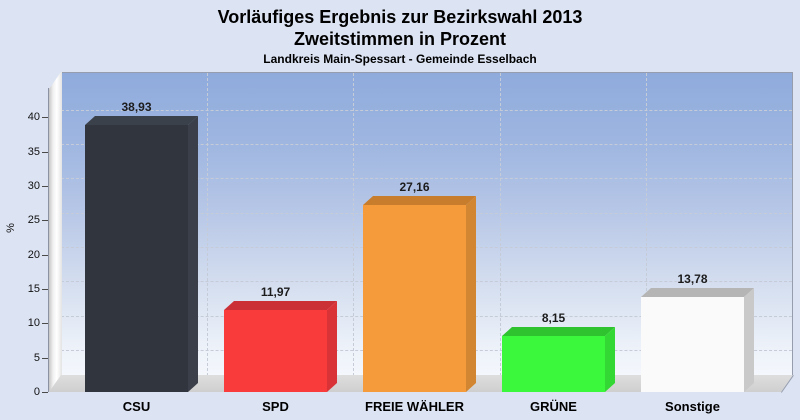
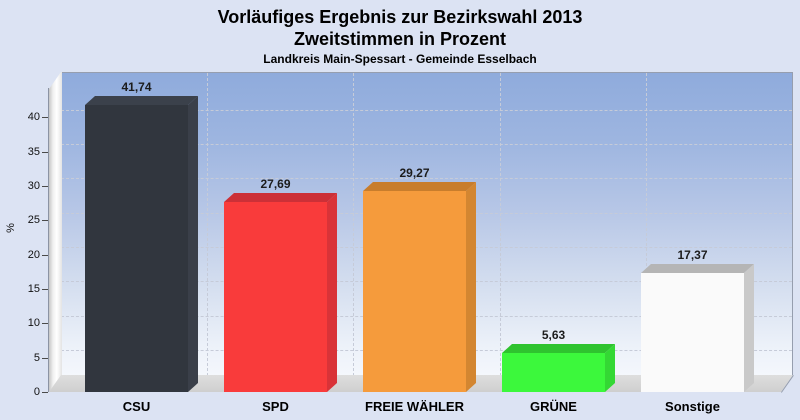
CSU: 38,93 -> 41,74
SPD: 11,97 -> 27,69
FREIE WÄHLER: 27,16 -> 29,27
GRÜNE: 8,15 -> 5,63
Sonstige: 13,78 -> 17,37
